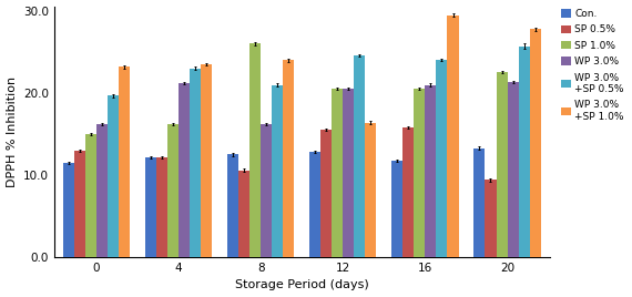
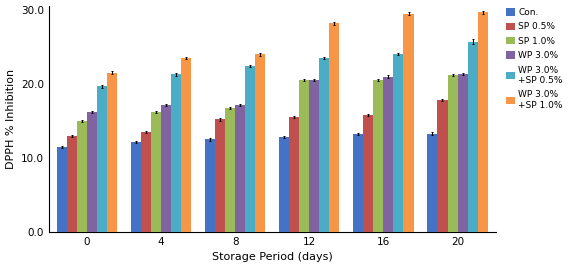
WP 3.0% +SP 1.0%/0: 23.2 -> 21.5
SP 0.5%/4: 12.2 -> 13.5
WP 3.0%/4: 21.2 -> 17.2
WP 3.0% +SP 0.5%/4: 23.0 -> 21.3
SP 0.5%/8: 10.6 -> 15.2
SP 1.0%/8: 26.0 -> 16.7
WP 3.0%/8: 16.2 -> 17.2
WP 3.0% +SP 0.5%/8: 21.0 -> 22.4
WP 3.0% +SP 0.5%/12: 24.6 -> 23.5
WP 3.0% +SP 1.0%/12: 16.4 -> 28.2
Con./16: 11.8 -> 13.2
SP 0.5%/20: 9.4 -> 17.8
SP 1.0%/20: 22.6 -> 21.2
WP 3.0% +SP 1.0%/20: 27.8 -> 29.7
